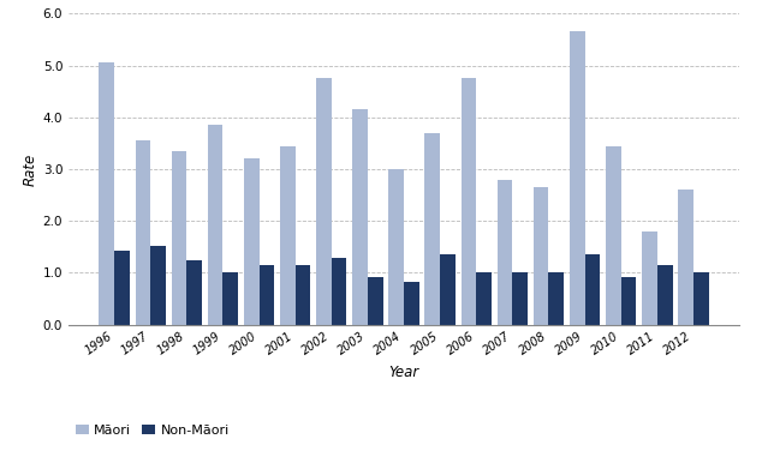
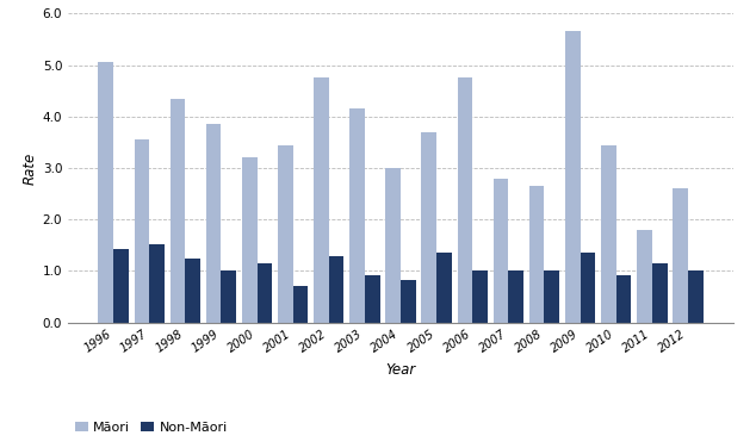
Māori/1998: 3.35 -> 4.35
Non-Māori/2001: 1.15 -> 0.70
